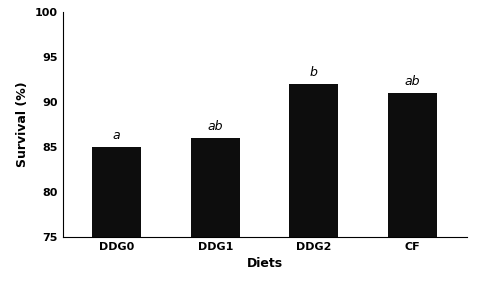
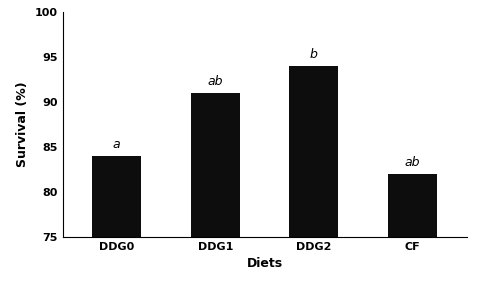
DDG0: 85 -> 84
DDG1: 86 -> 91
DDG2: 92 -> 94
CF: 91 -> 82
